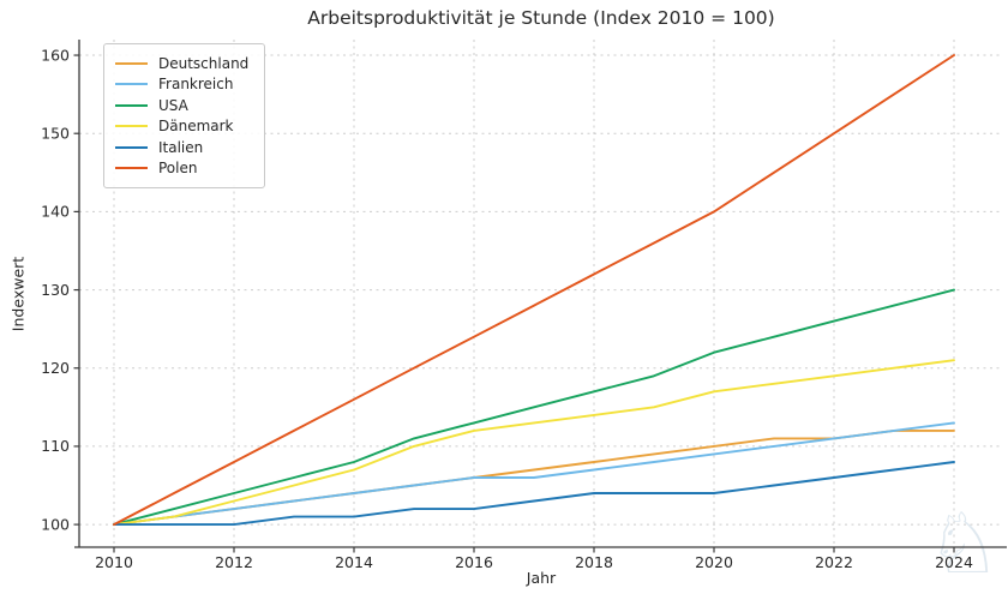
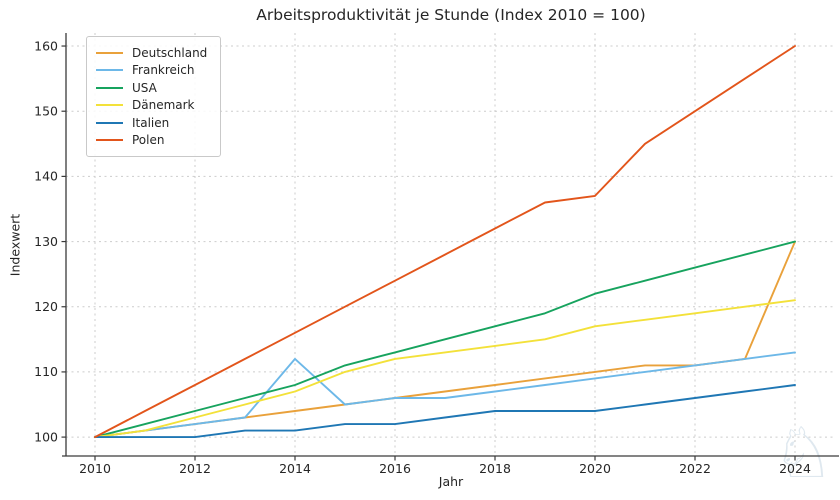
Frankreich/2014: 104 -> 112
Polen/2020: 140 -> 137
Deutschland/2024: 112 -> 130
